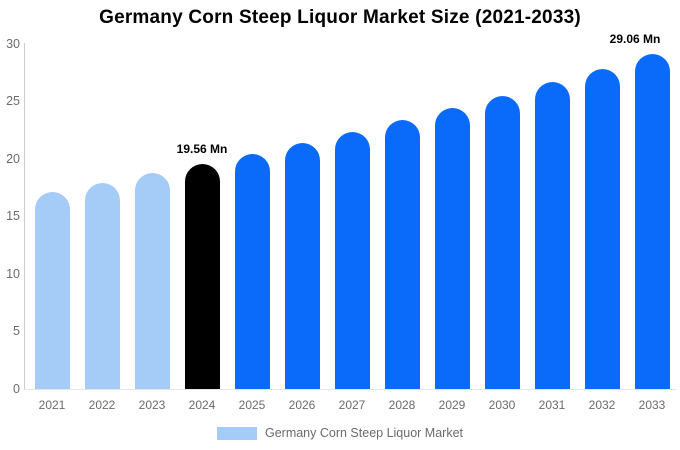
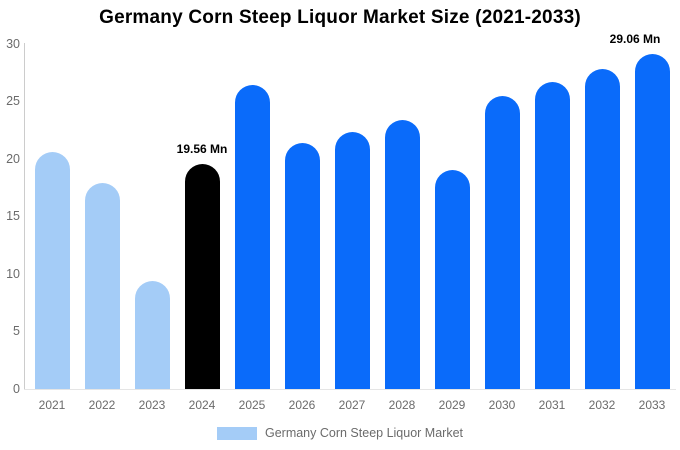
2021: 17.1 -> 20.6
2023: 18.7 -> 9.4
2025: 20.4 -> 26.4
2029: 24.4 -> 19.0
